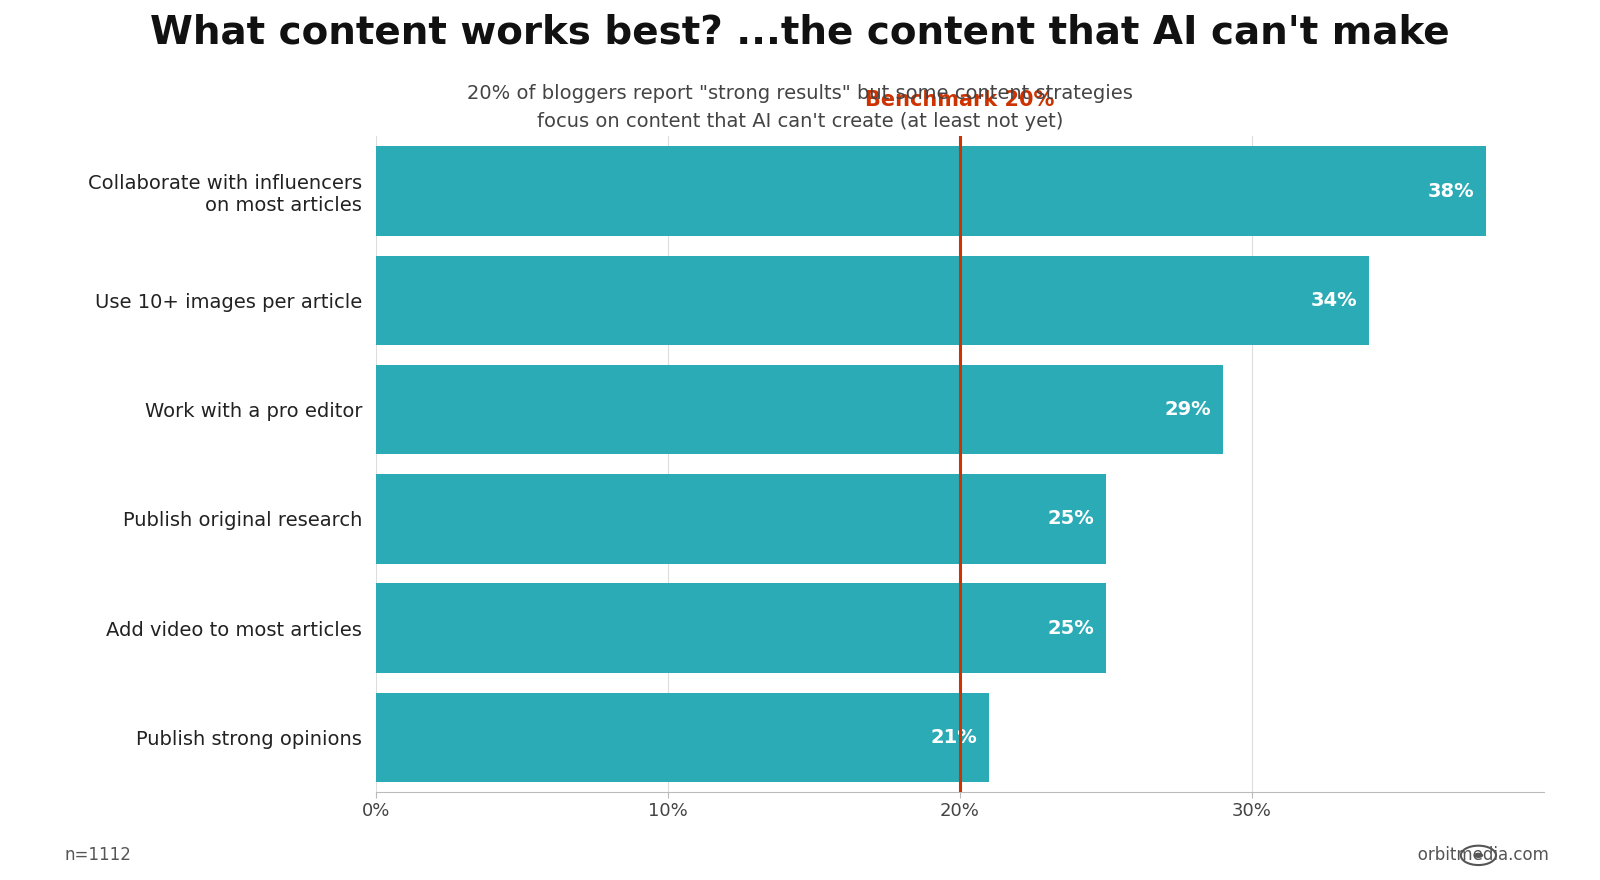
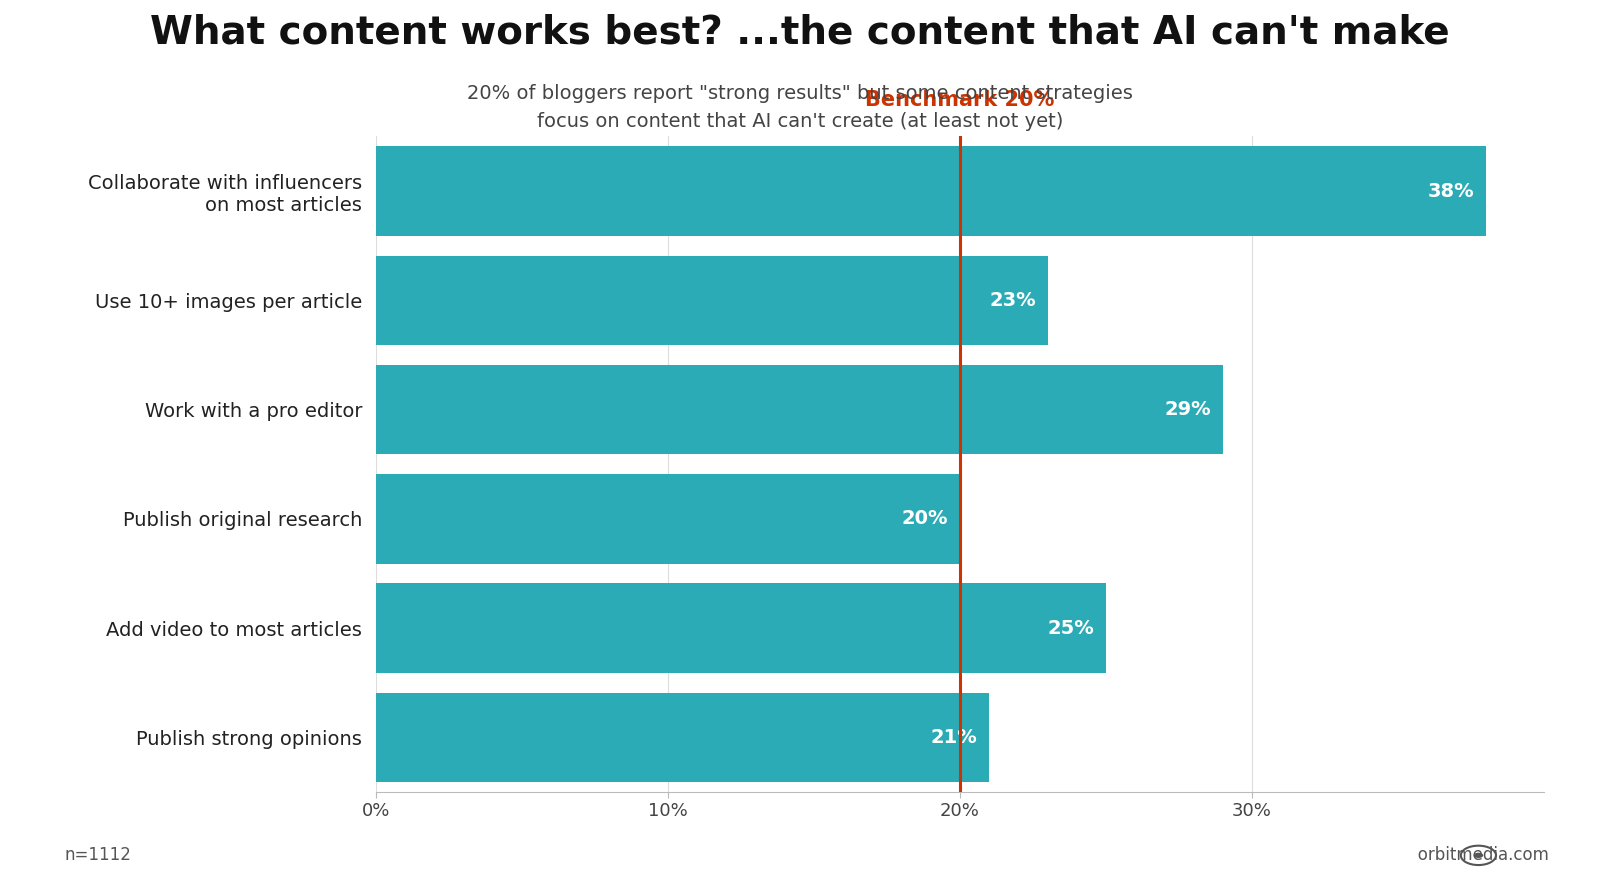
Use 10+ images per article: 34% -> 23%
Publish original research: 25% -> 20%
